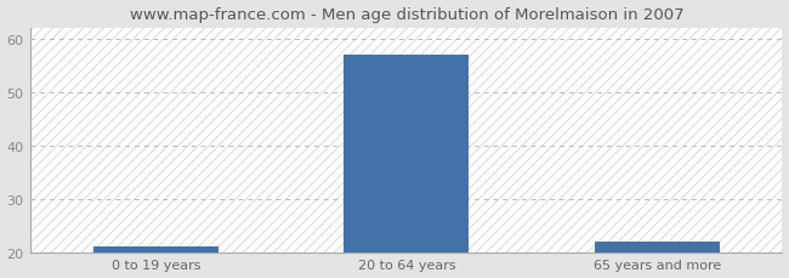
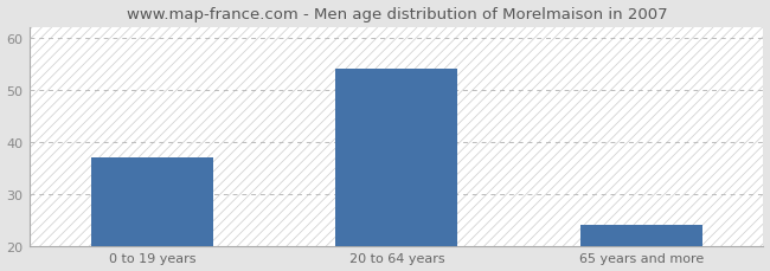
0 to 19 years: 21 -> 37
20 to 64 years: 57 -> 54
65 years and more: 22 -> 24
